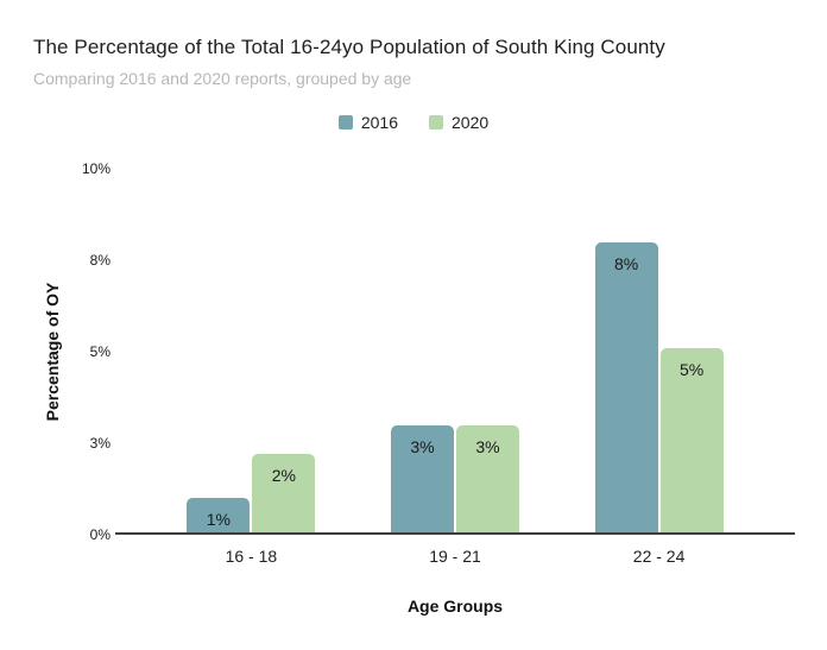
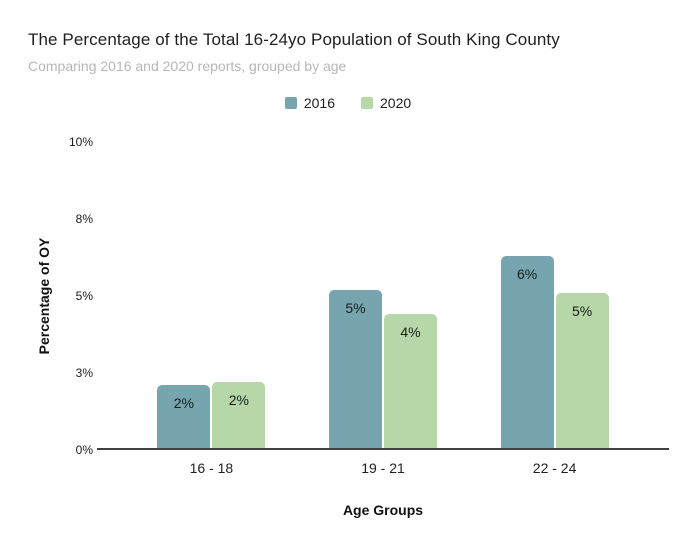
2016/16 - 18: 1% -> 2%
2016/19 - 21: 3% -> 5%
2020/19 - 21: 3% -> 4%
2016/22 - 24: 8% -> 6%
